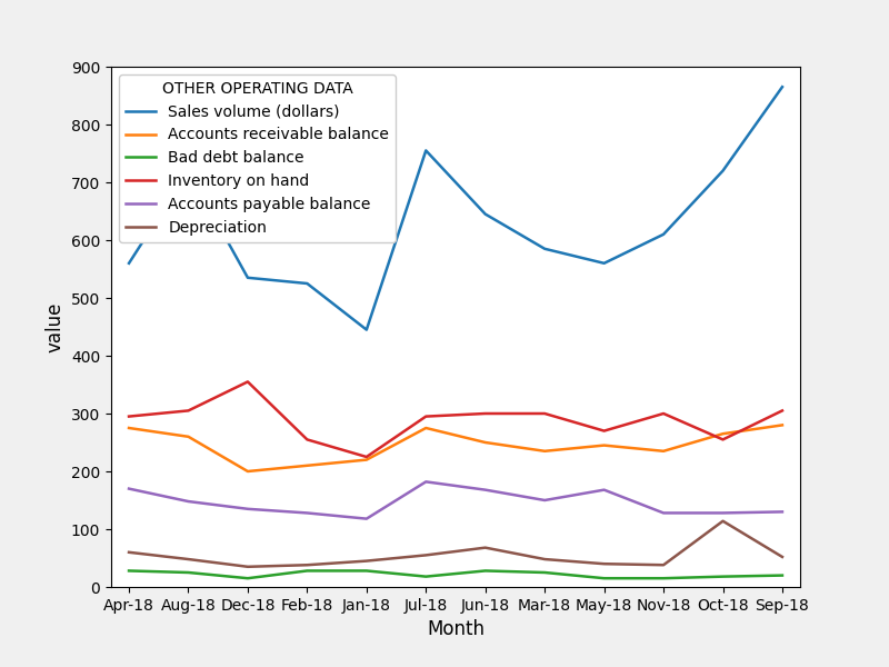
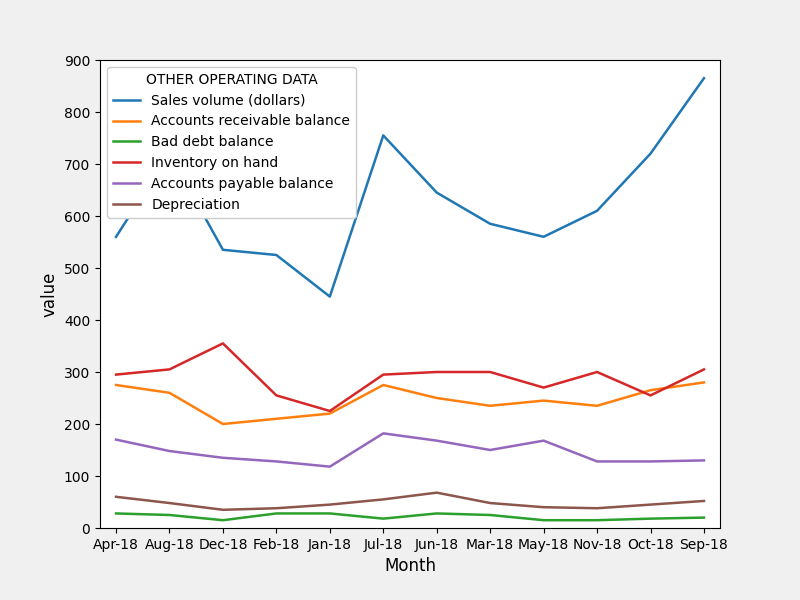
Depreciation/Oct-18: 114 -> 45
